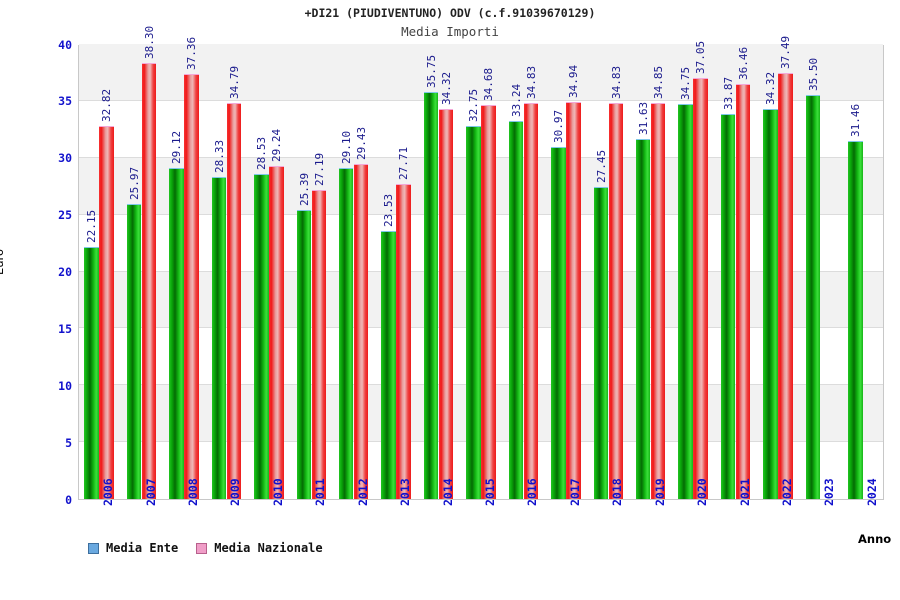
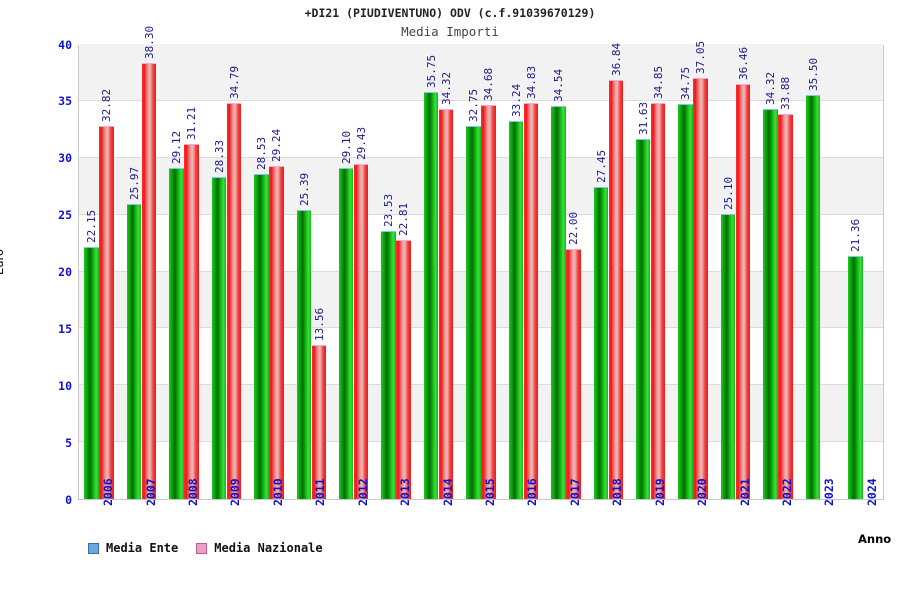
Media Nazionale/2008: 37.36 -> 31.21
Media Nazionale/2011: 27.19 -> 13.56
Media Nazionale/2013: 27.71 -> 22.81
Media Ente/2017: 30.97 -> 34.54
Media Nazionale/2017: 34.94 -> 22.00
Media Nazionale/2018: 34.83 -> 36.84
Media Ente/2021: 33.87 -> 25.10
Media Nazionale/2022: 37.49 -> 33.88
Media Ente/2024: 31.46 -> 21.36
